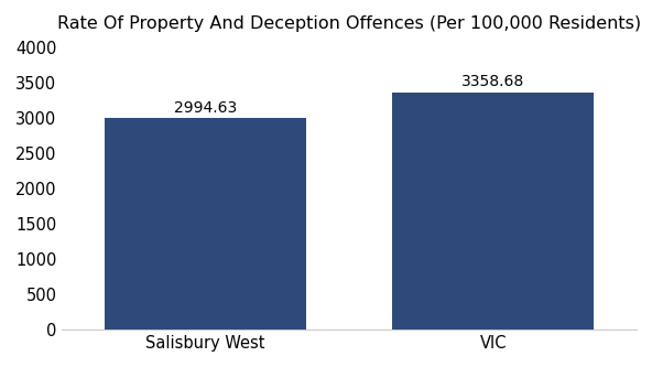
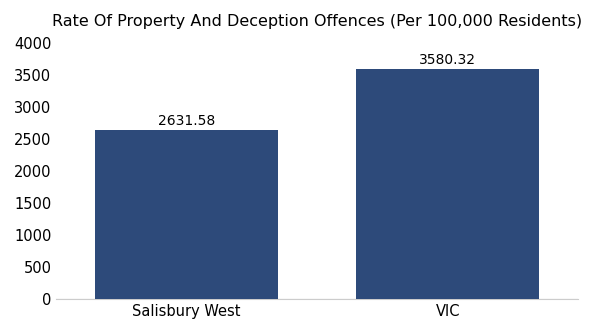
Salisbury West: 2994.63 -> 2631.58
VIC: 3358.68 -> 3580.32
